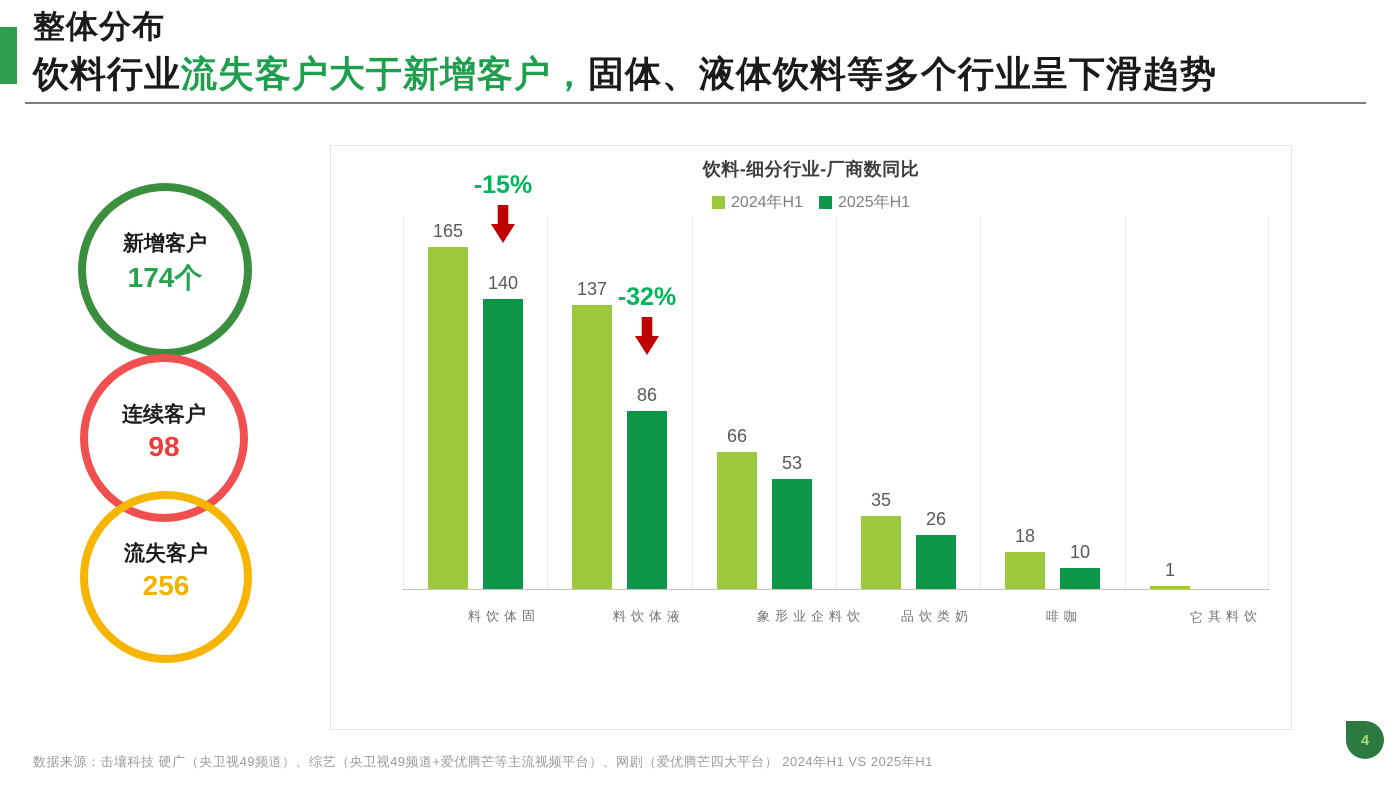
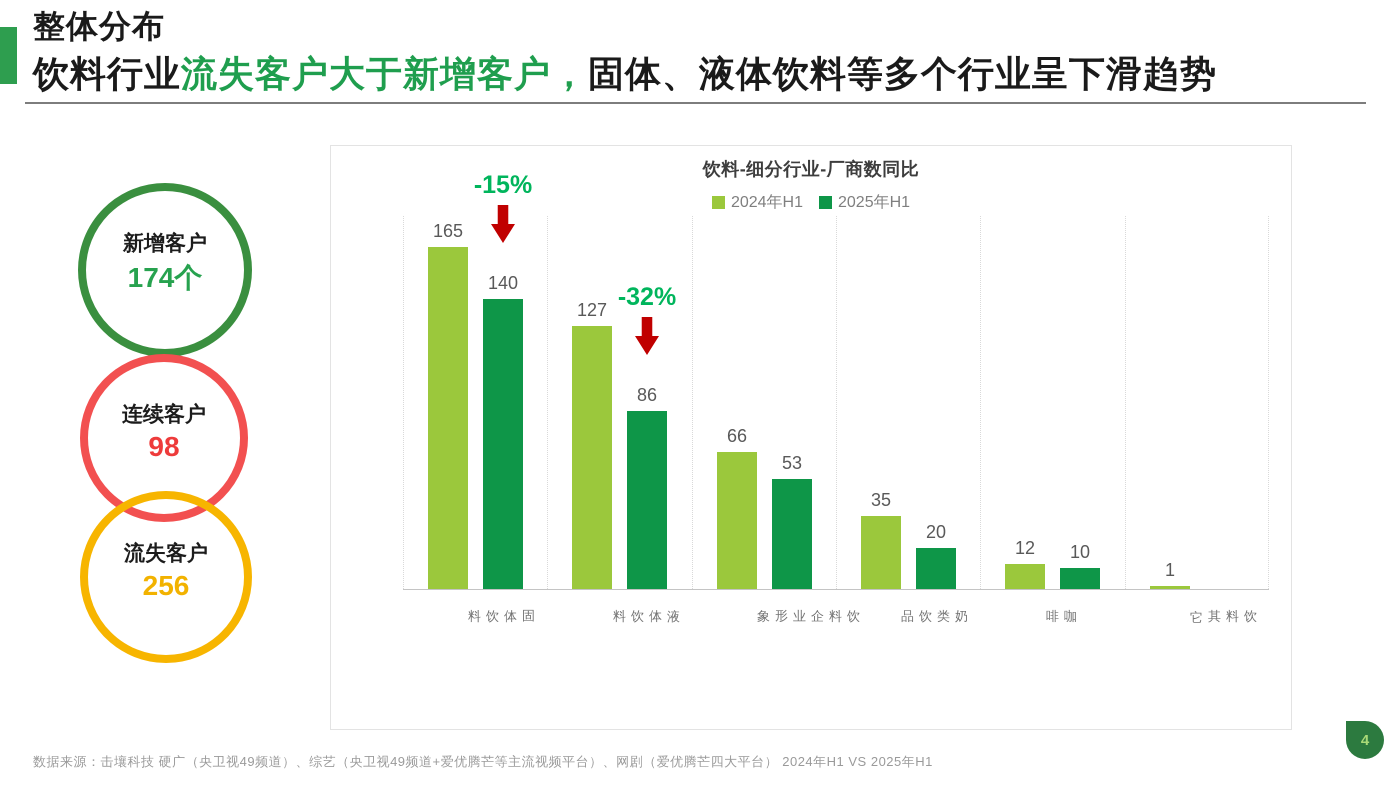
2024年H1/液体饮料: 137 -> 127
2025年H1/奶类饮品: 26 -> 20
2024年H1/咖啡: 18 -> 12
